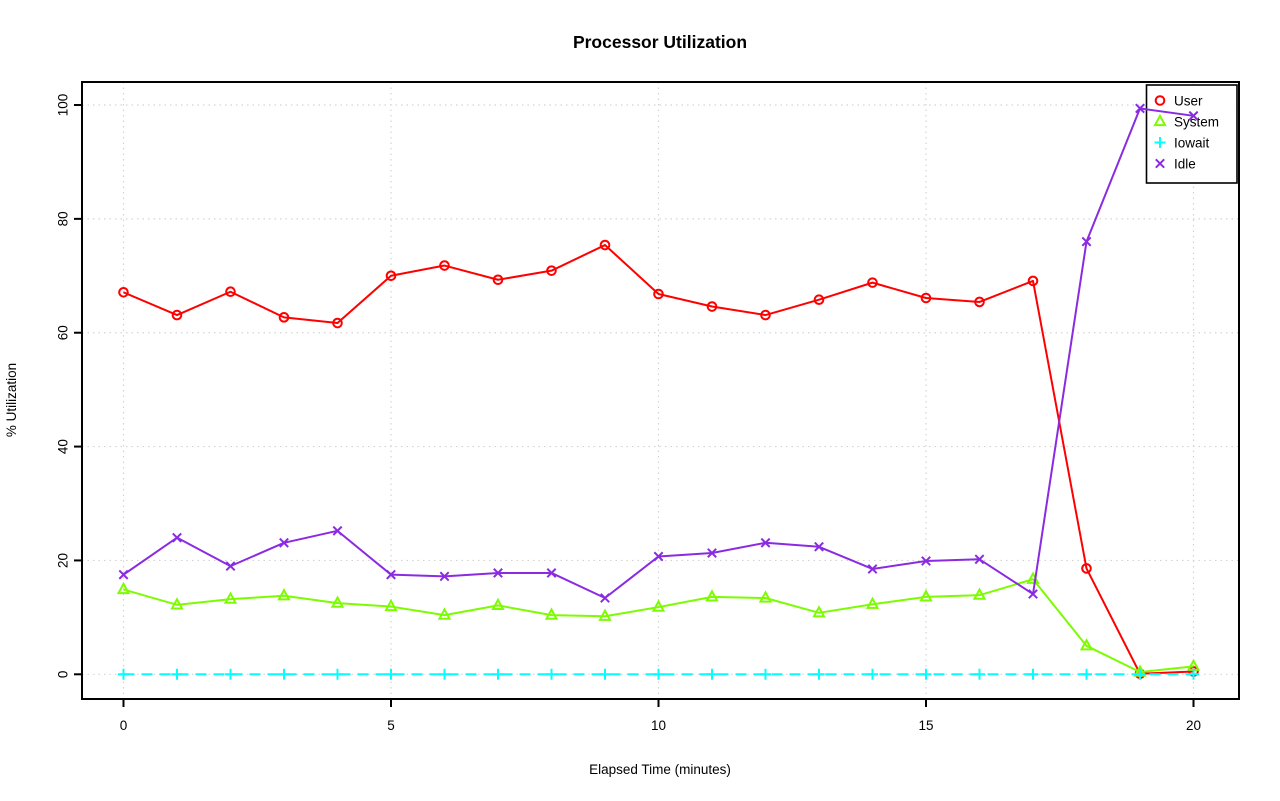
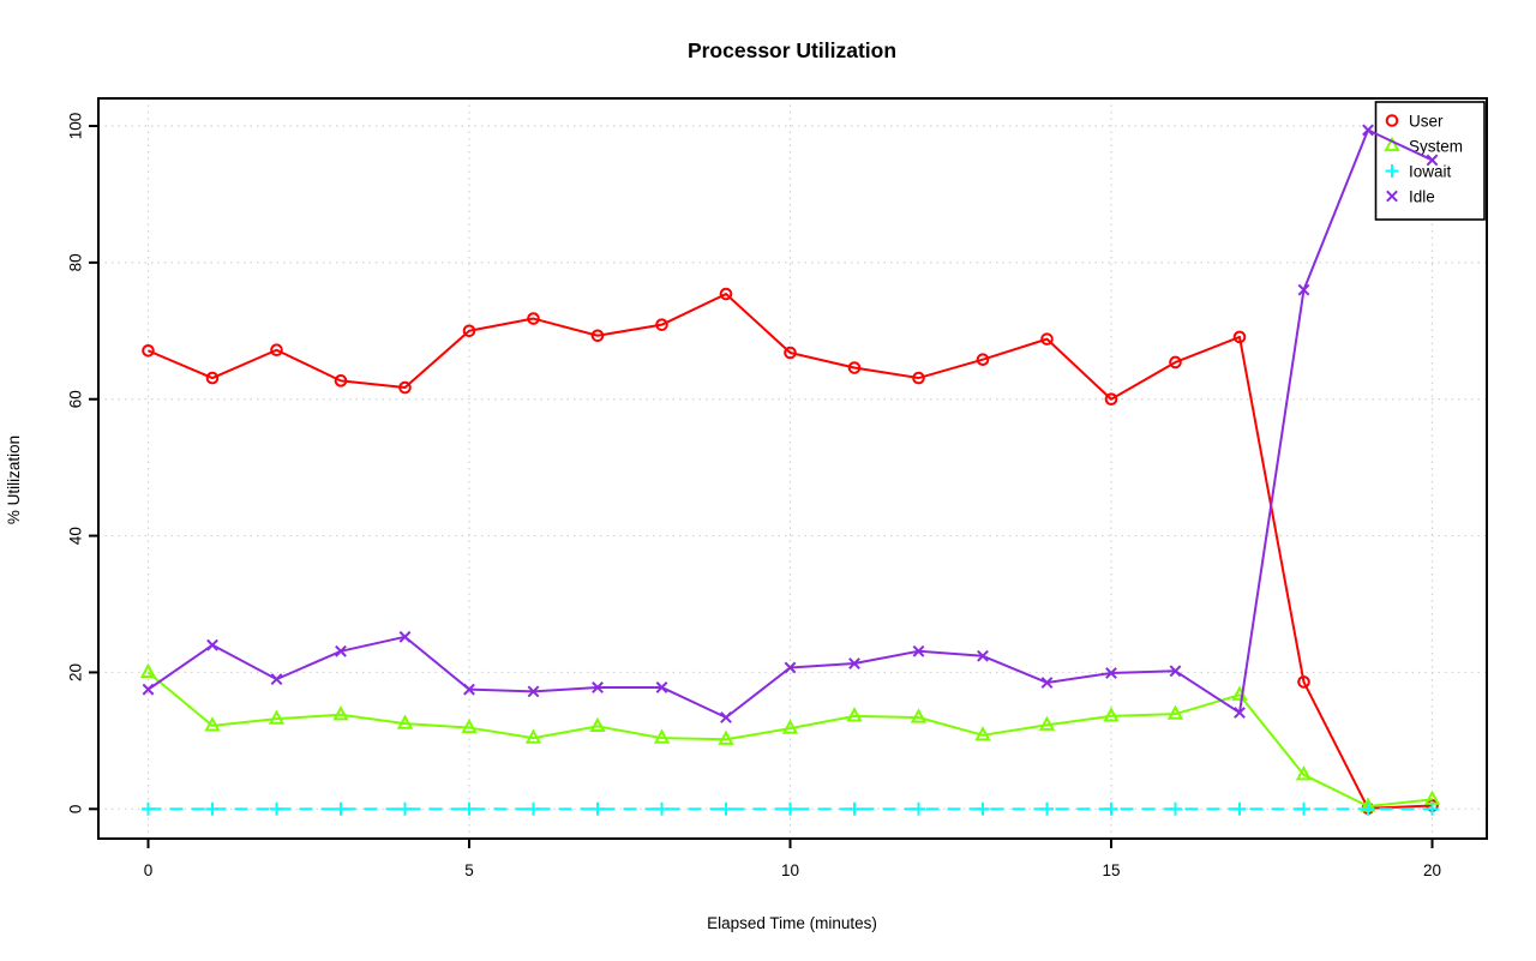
System/0: 15 -> 20
User/15: 66 -> 60
Idle/20: 98 -> 95
